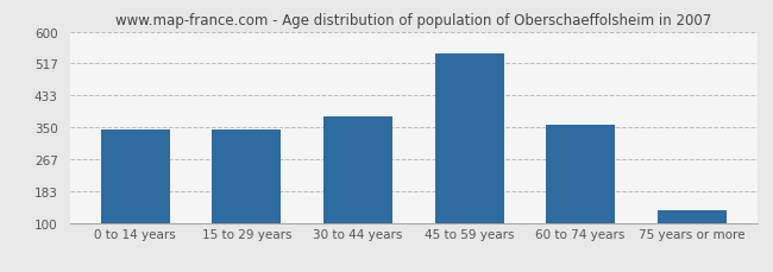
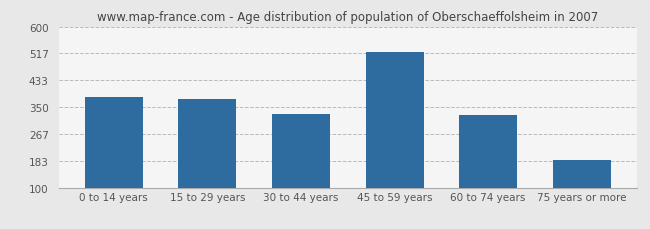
0 to 14 years: 345 -> 380
15 to 29 years: 345 -> 375
30 to 44 years: 378 -> 330
45 to 59 years: 543 -> 520
60 to 74 years: 358 -> 325
75 years or more: 132 -> 185
